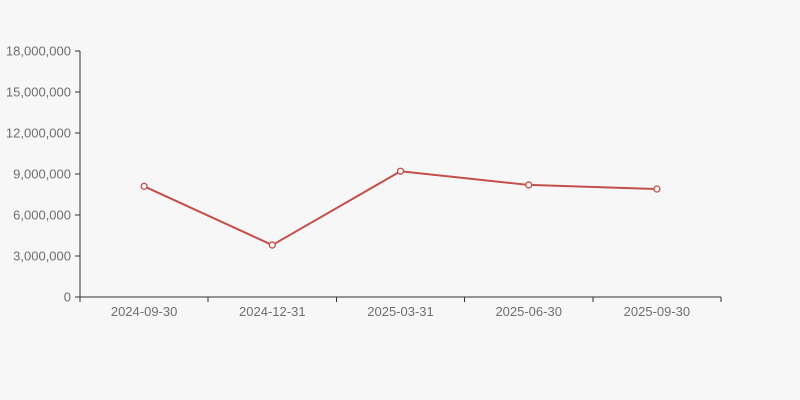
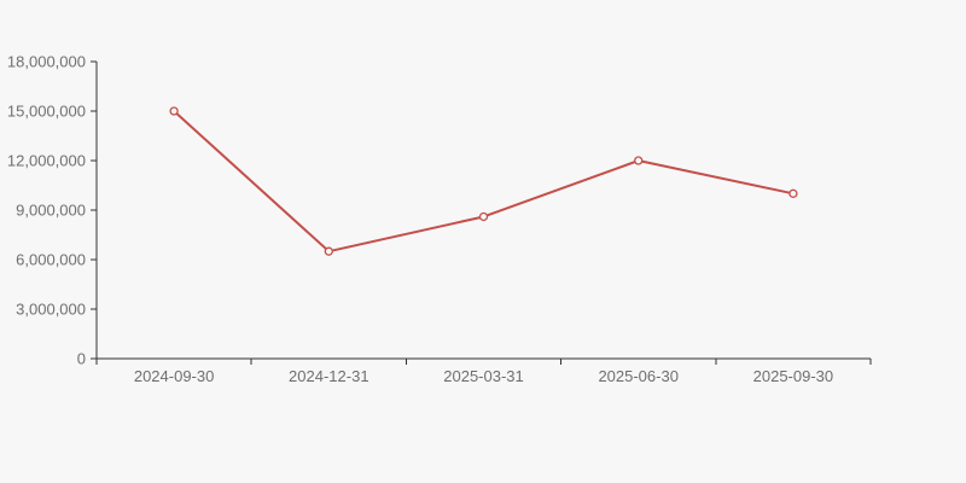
2024-09-30: 8100000 -> 15000000
2024-12-31: 3800000 -> 6500000
2025-03-31: 9200000 -> 8600000
2025-06-30: 8200000 -> 12000000
2025-09-30: 7900000 -> 10000000
